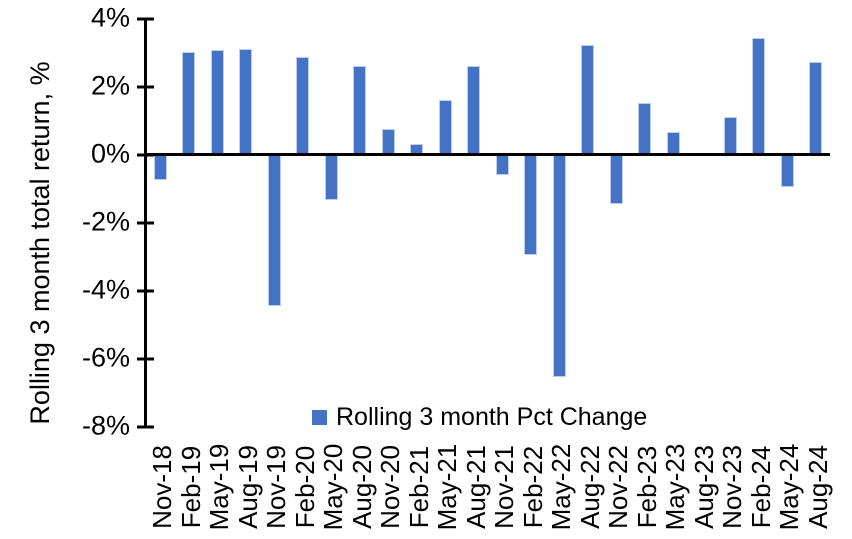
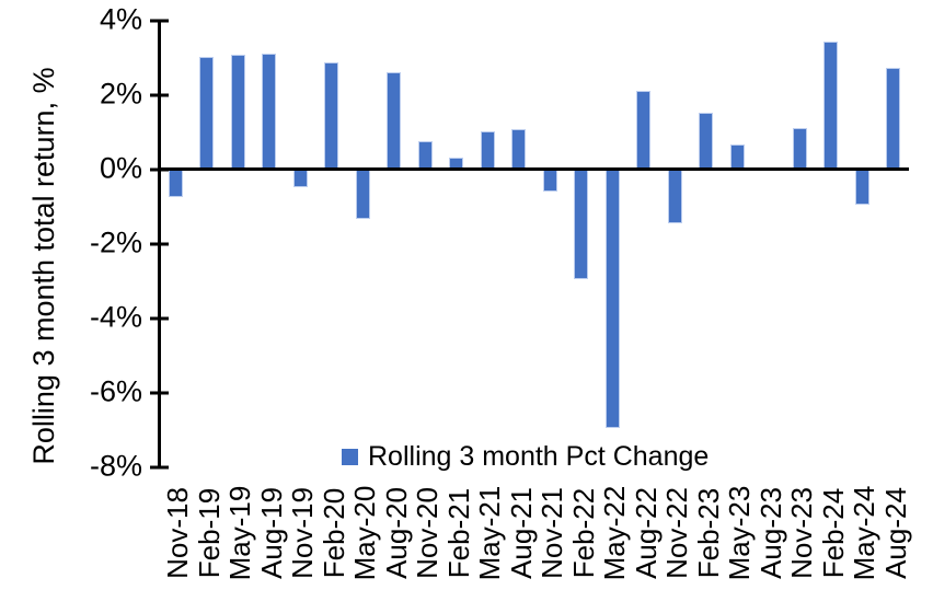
Nov-19: -4.4% -> -0.5%
May-21: 1.6% -> 1.0%
Aug-21: 2.6% -> 1.1%
May-22: -6.5% -> -6.9%
Aug-22: 3.2% -> 2.1%
